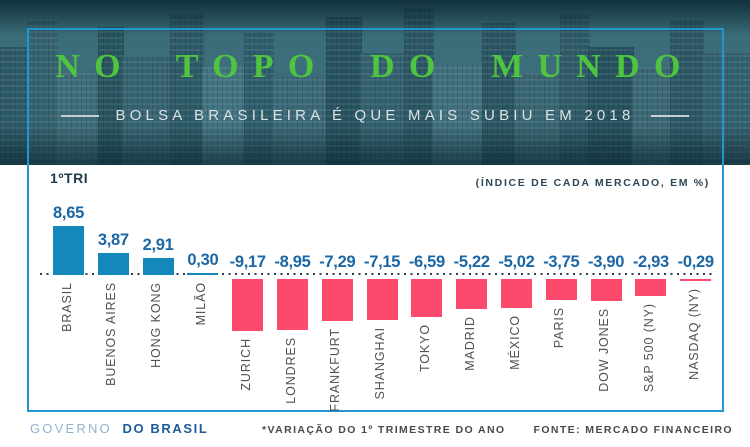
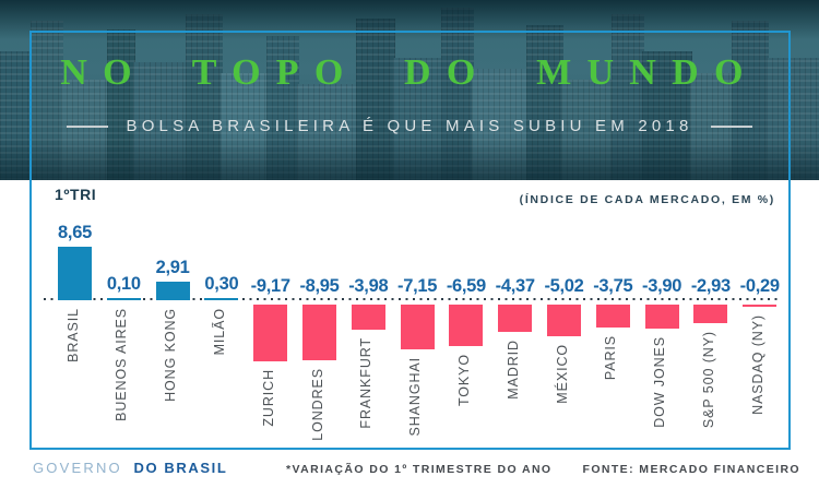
BUENOS AIRES: 3,87 -> 0,10
FRANKFURT: -7,29 -> -3,98
MADRID: -5,22 -> -4,37
